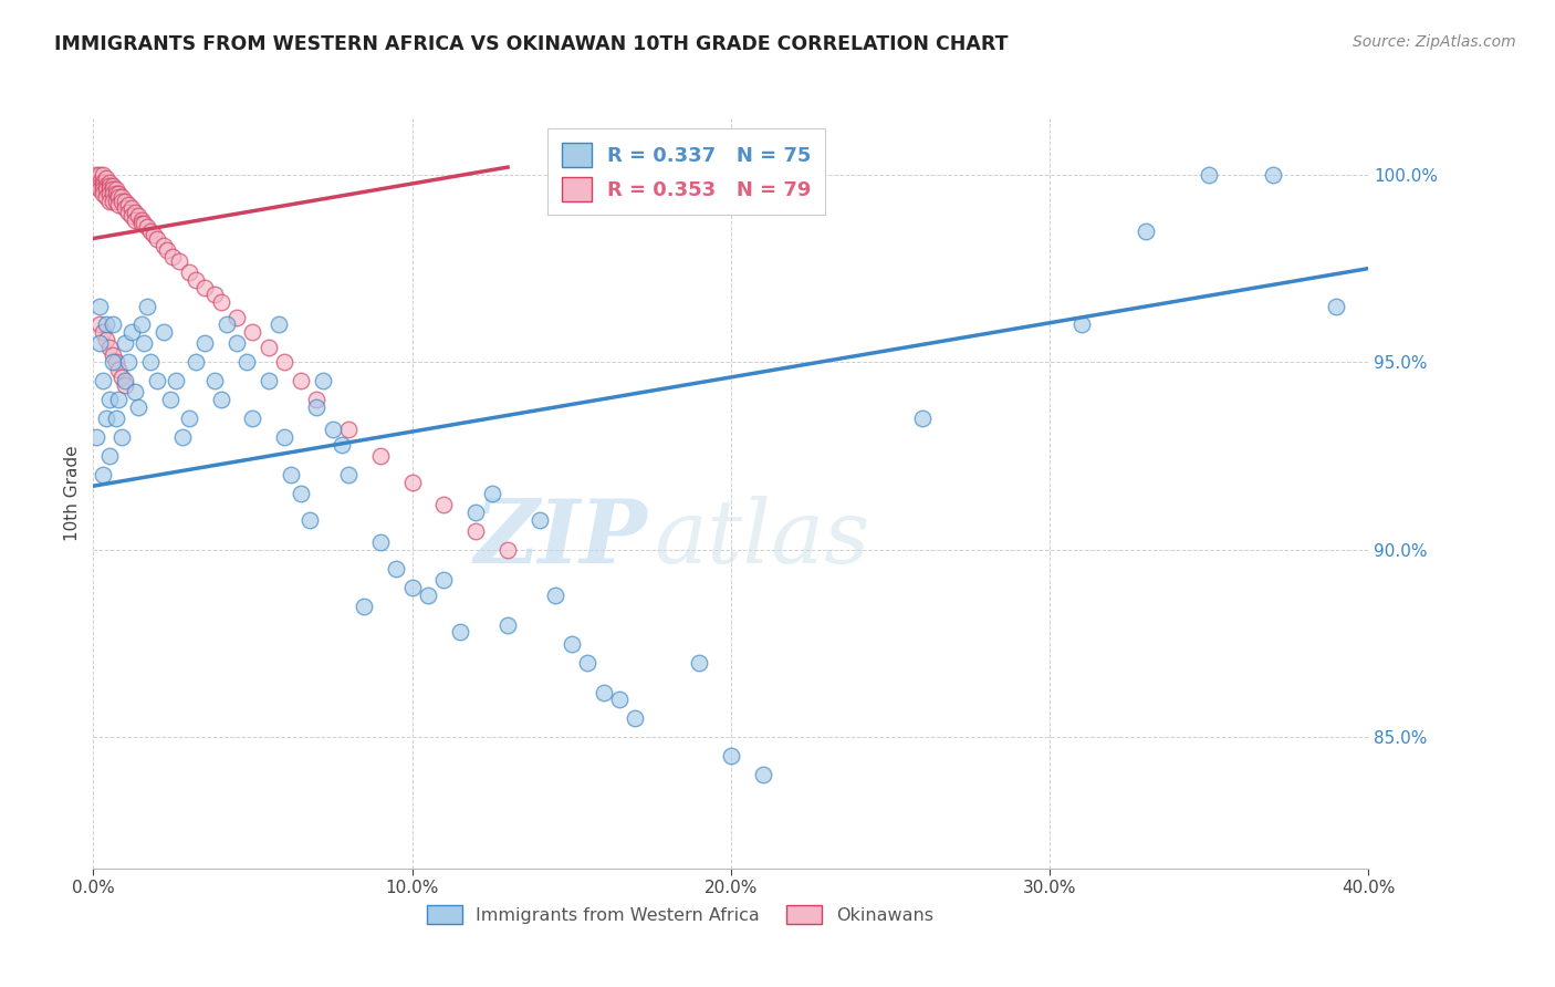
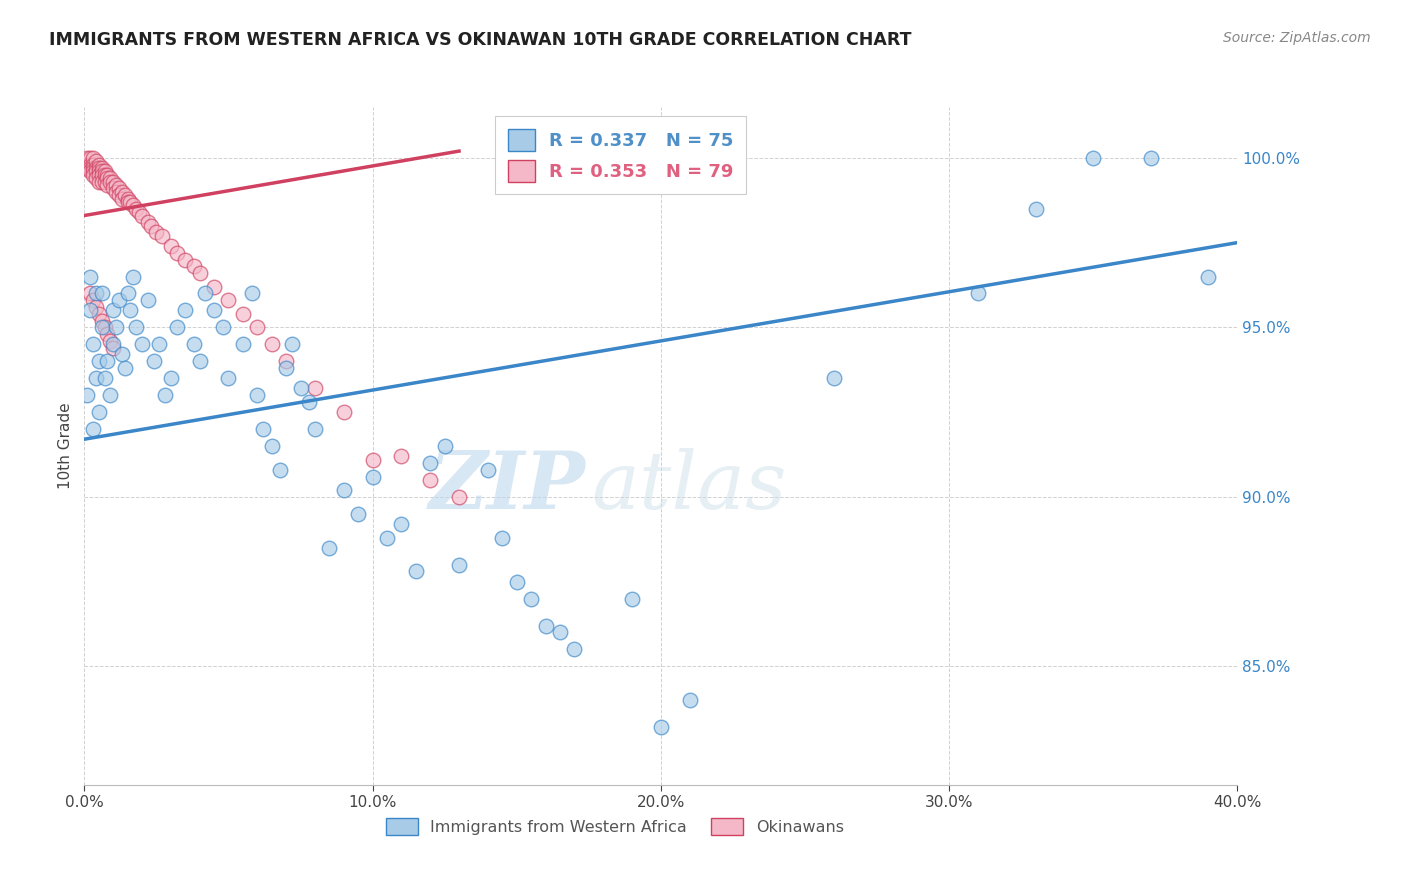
Immigrants from Western Africa/10.0%: 89.0% -> 90.6%
Okinawans/10.0%: 91.8% -> 91.1%
Immigrants from Western Africa/20.0%: 84.5% -> 83.2%
